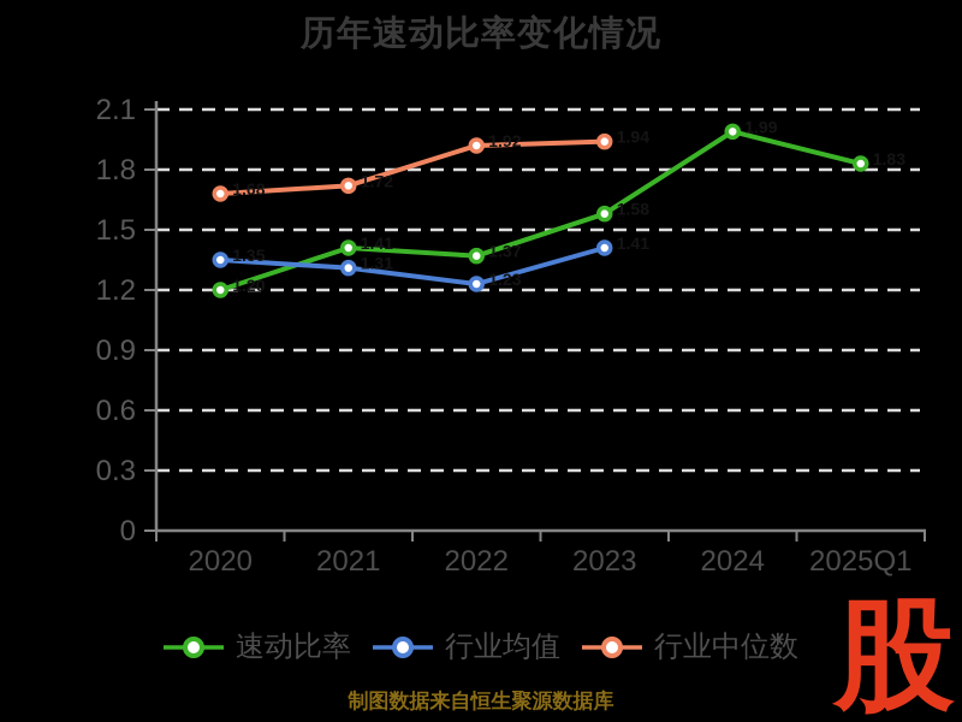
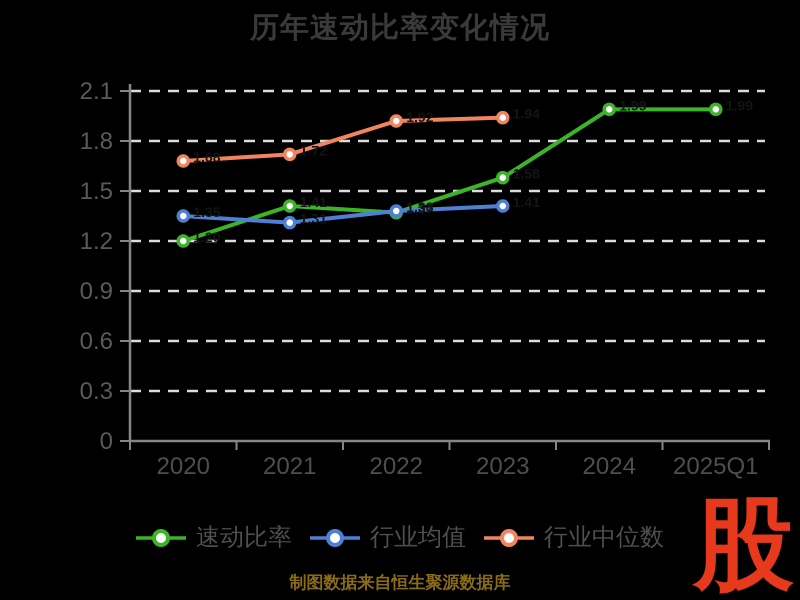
行业均值/2022: 1.23 -> 1.38
速动比率/2025Q1: 1.83 -> 1.99
